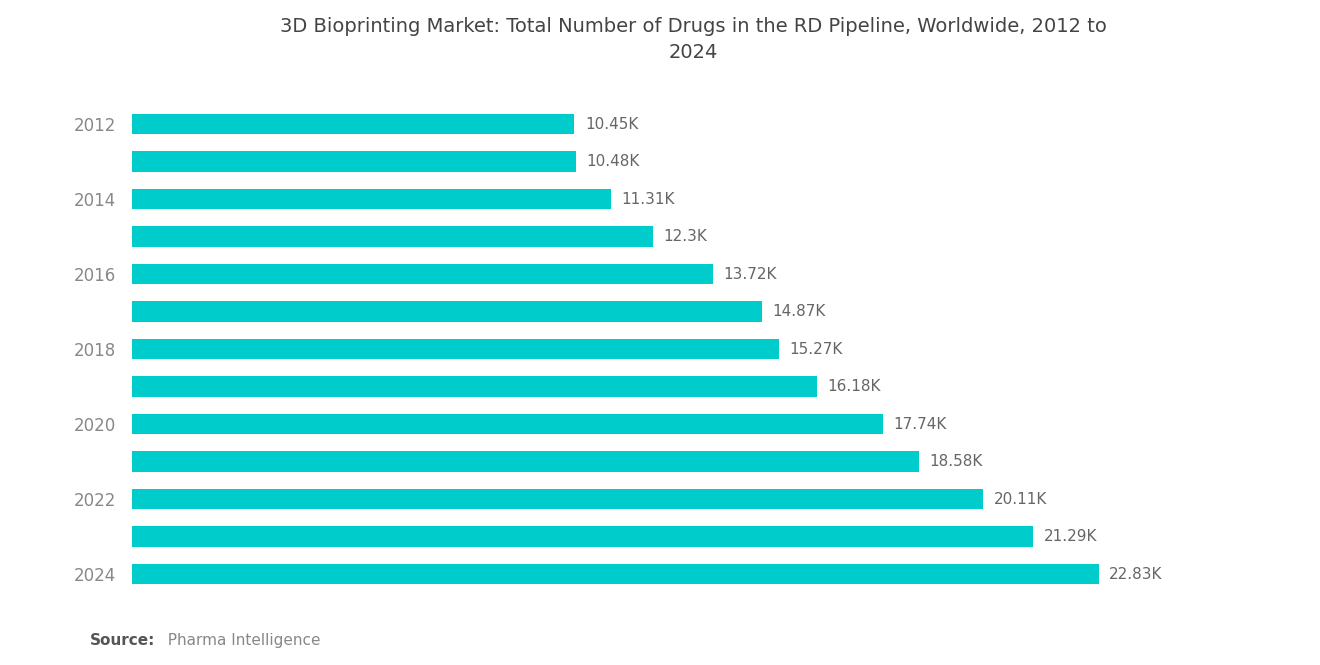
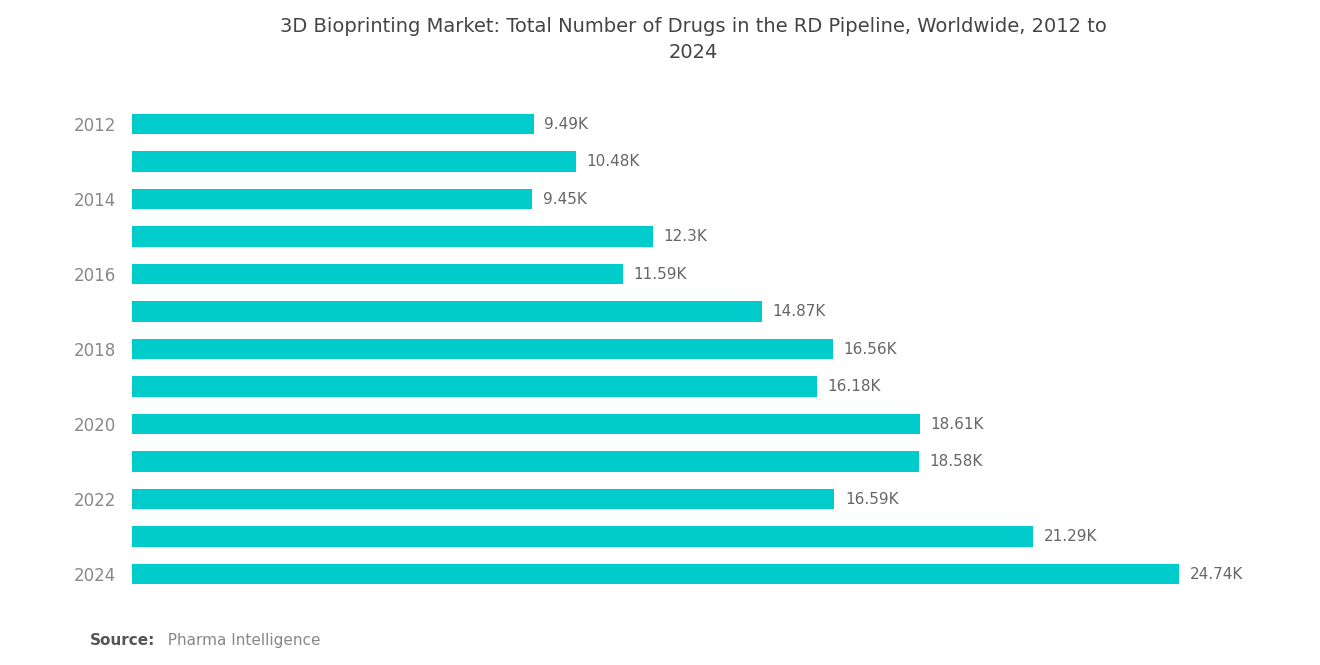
2012: 10.45K -> 9.49K
2014: 11.31K -> 9.45K
2016: 13.72K -> 11.59K
2018: 15.27K -> 16.56K
2020: 17.74K -> 18.61K
2022: 20.11K -> 16.59K
2024: 22.83K -> 24.74K
